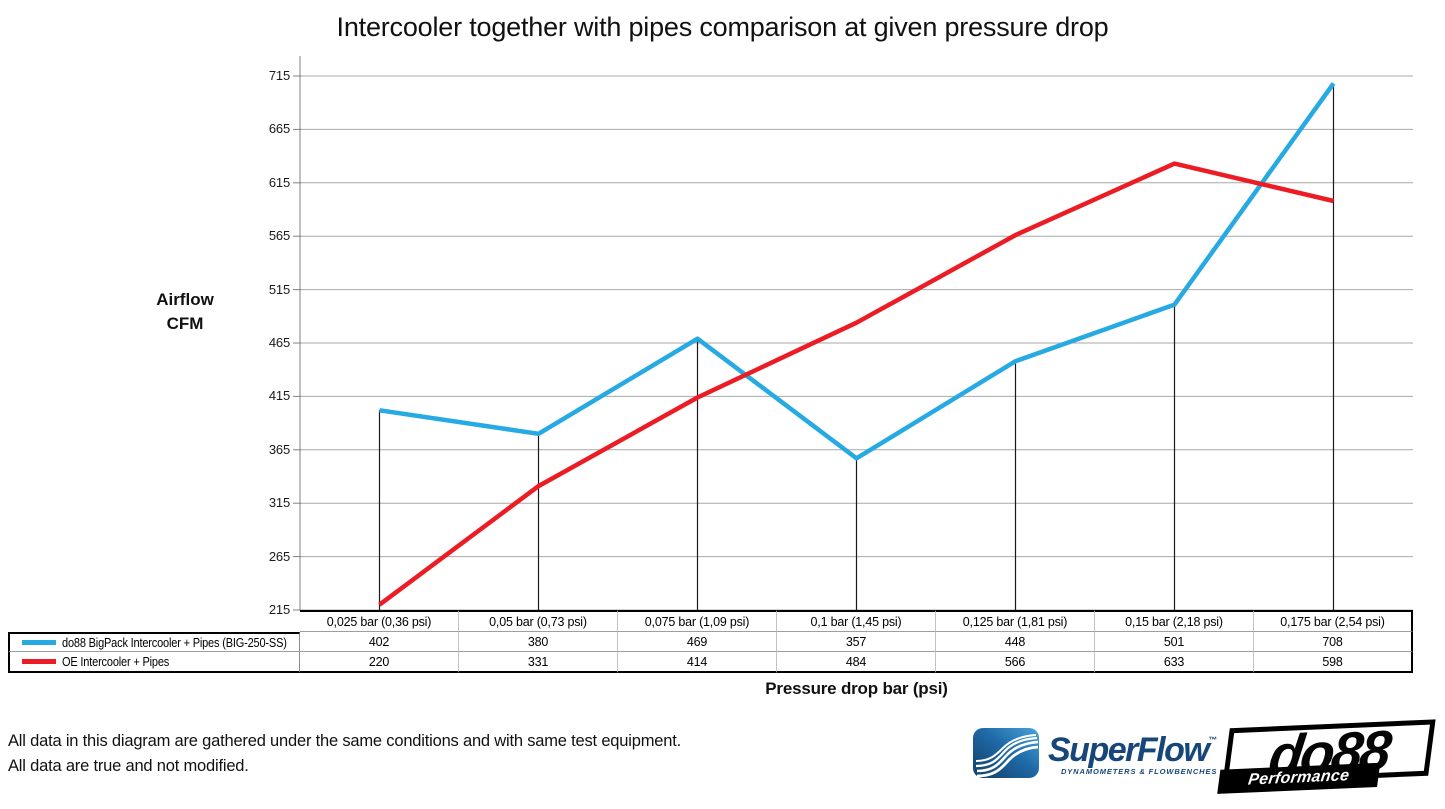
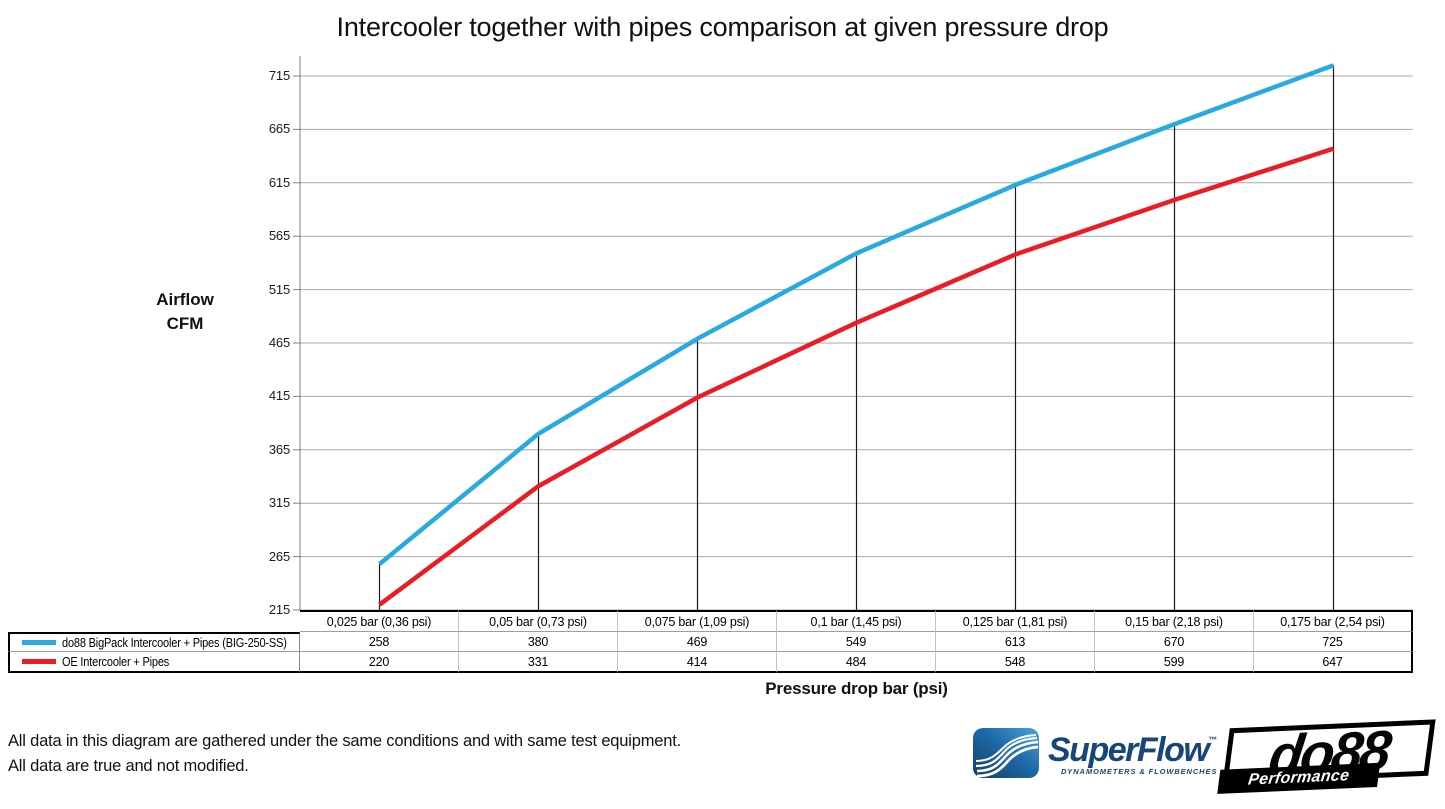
do88 BigPack Intercooler + Pipes (BIG-250-SS)/0,025 bar (0,36 psi): 402 -> 258
do88 BigPack Intercooler + Pipes (BIG-250-SS)/0,1 bar (1,45 psi): 357 -> 549
do88 BigPack Intercooler + Pipes (BIG-250-SS)/0,125 bar (1,81 psi): 448 -> 613
OE Intercooler + Pipes/0,125 bar (1,81 psi): 566 -> 548
do88 BigPack Intercooler + Pipes (BIG-250-SS)/0,15 bar (2,18 psi): 501 -> 670
OE Intercooler + Pipes/0,15 bar (2,18 psi): 633 -> 599
do88 BigPack Intercooler + Pipes (BIG-250-SS)/0,175 bar (2,54 psi): 708 -> 725
OE Intercooler + Pipes/0,175 bar (2,54 psi): 598 -> 647
